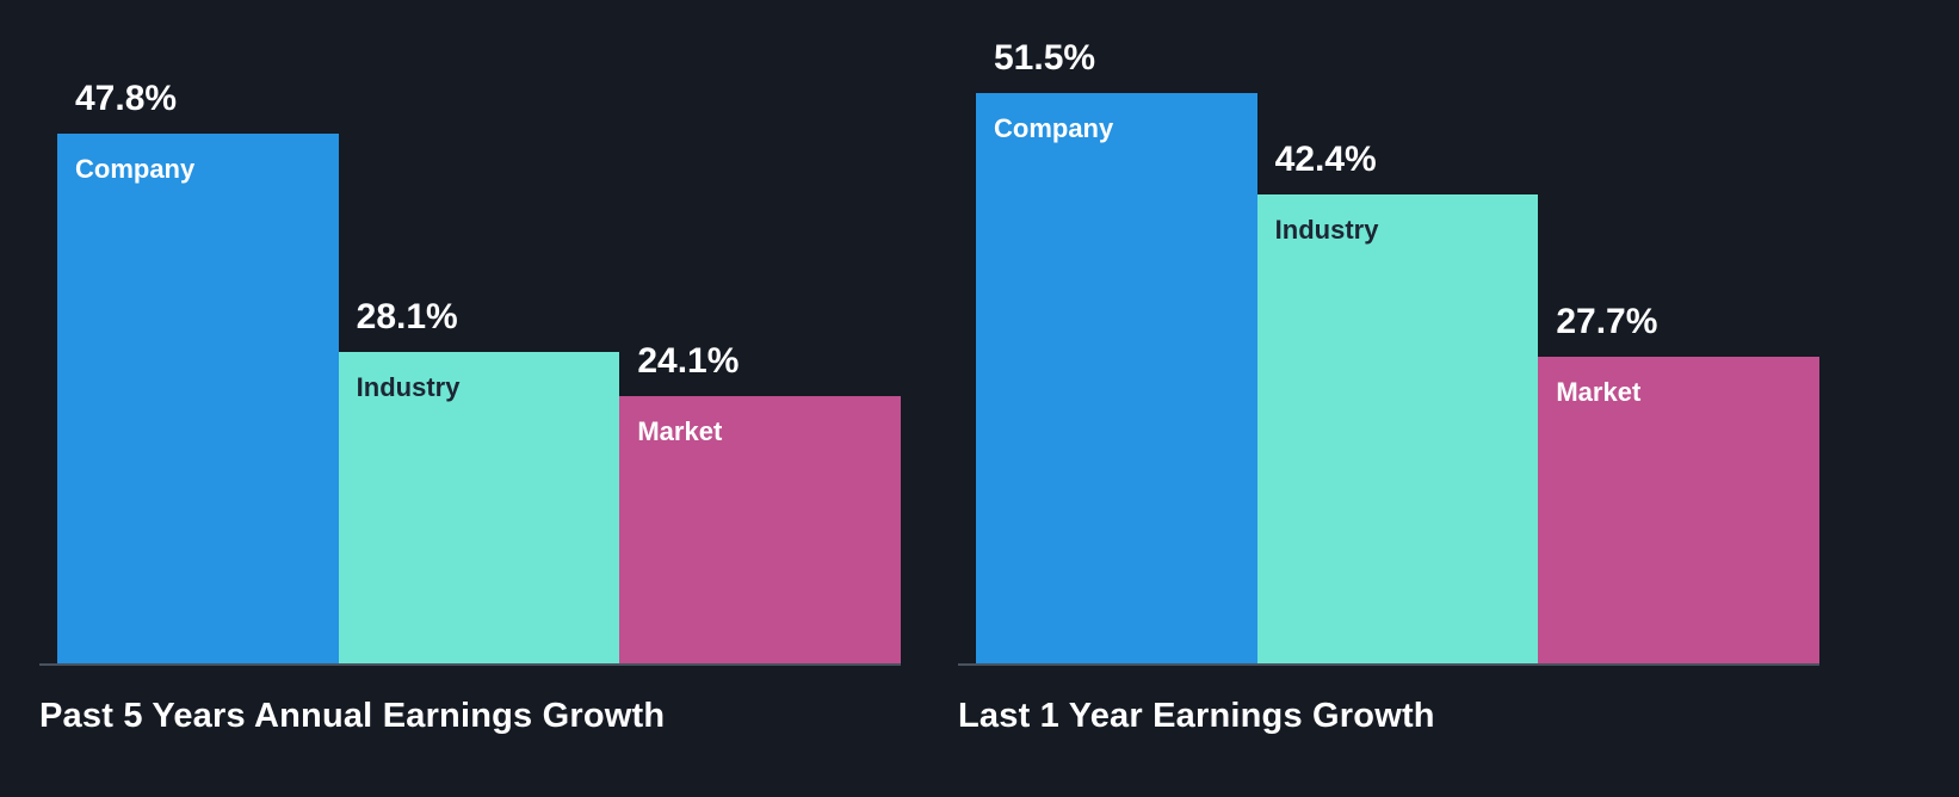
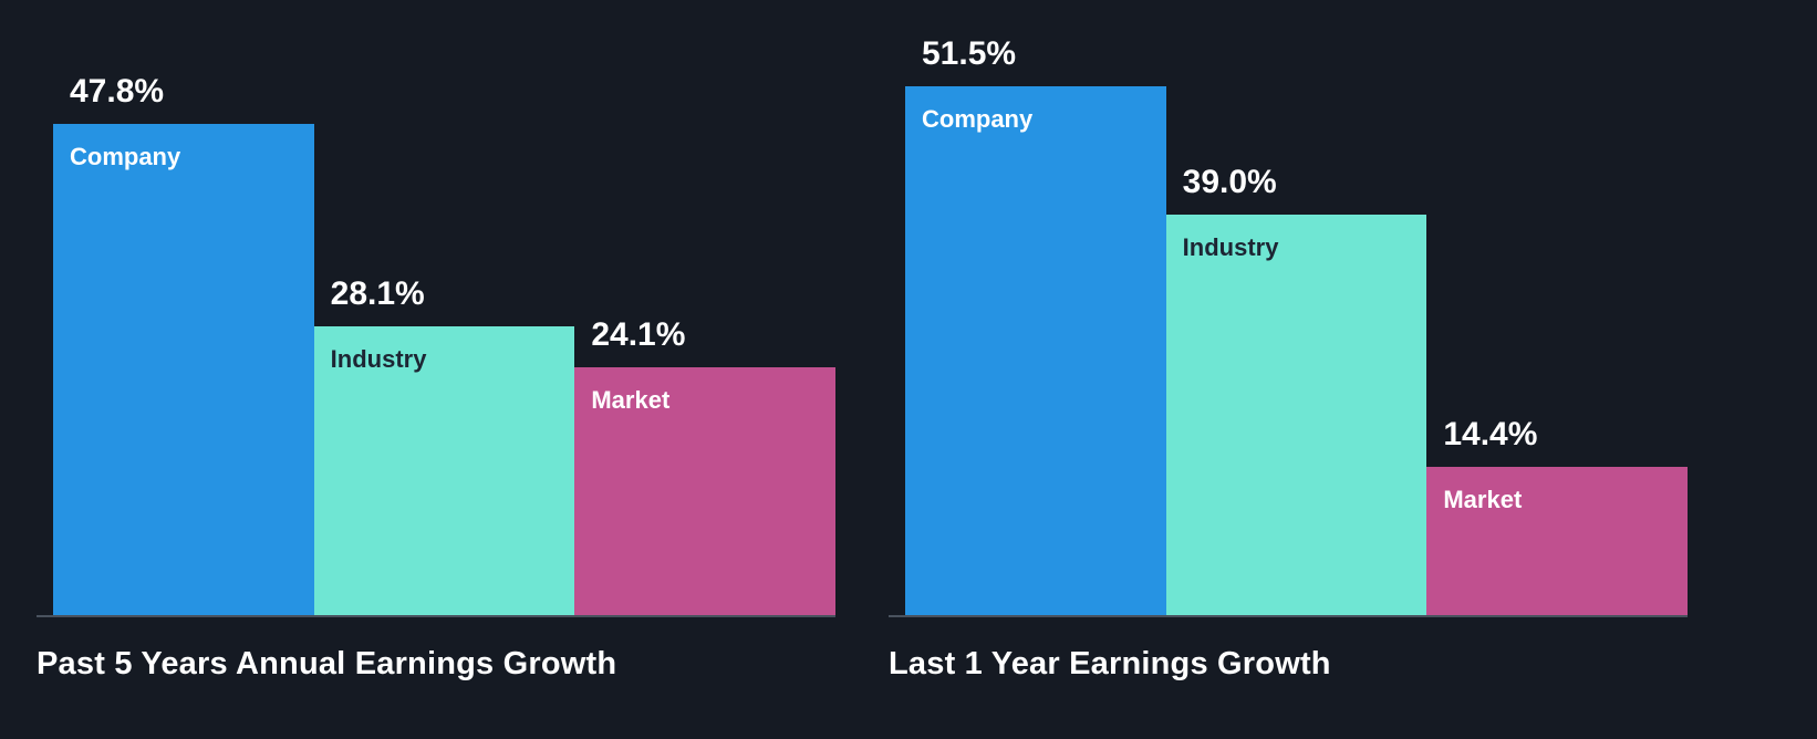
Last 1 Year Earnings Growth/Industry: 42.4% -> 39.0%
Last 1 Year Earnings Growth/Market: 27.7% -> 14.4%
